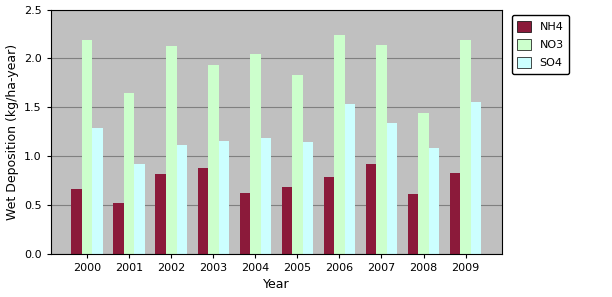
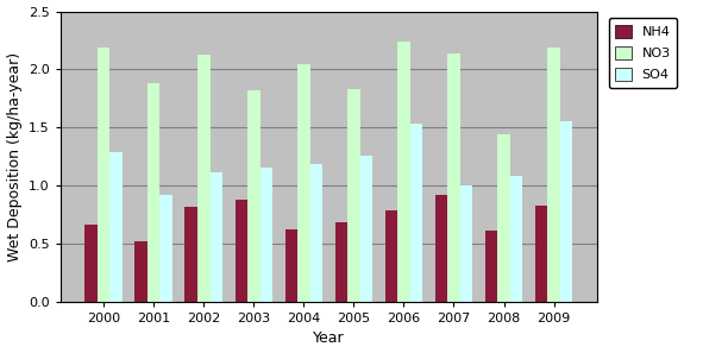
NO3/2001: 1.65 -> 1.88
NO3/2003: 1.93 -> 1.82
SO4/2005: 1.14 -> 1.26
SO4/2007: 1.34 -> 1.00
